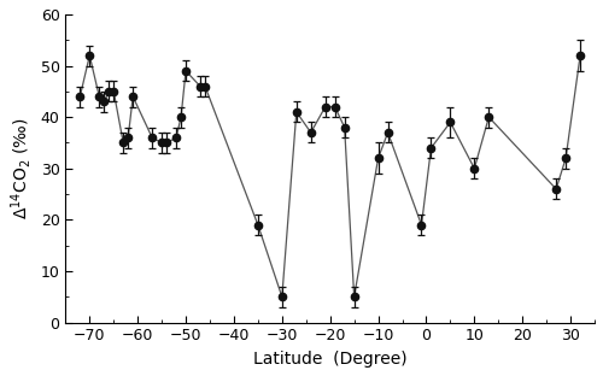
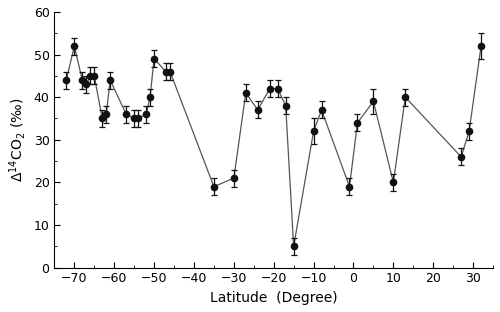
−30: 5 -> 21
10: 30 -> 20
